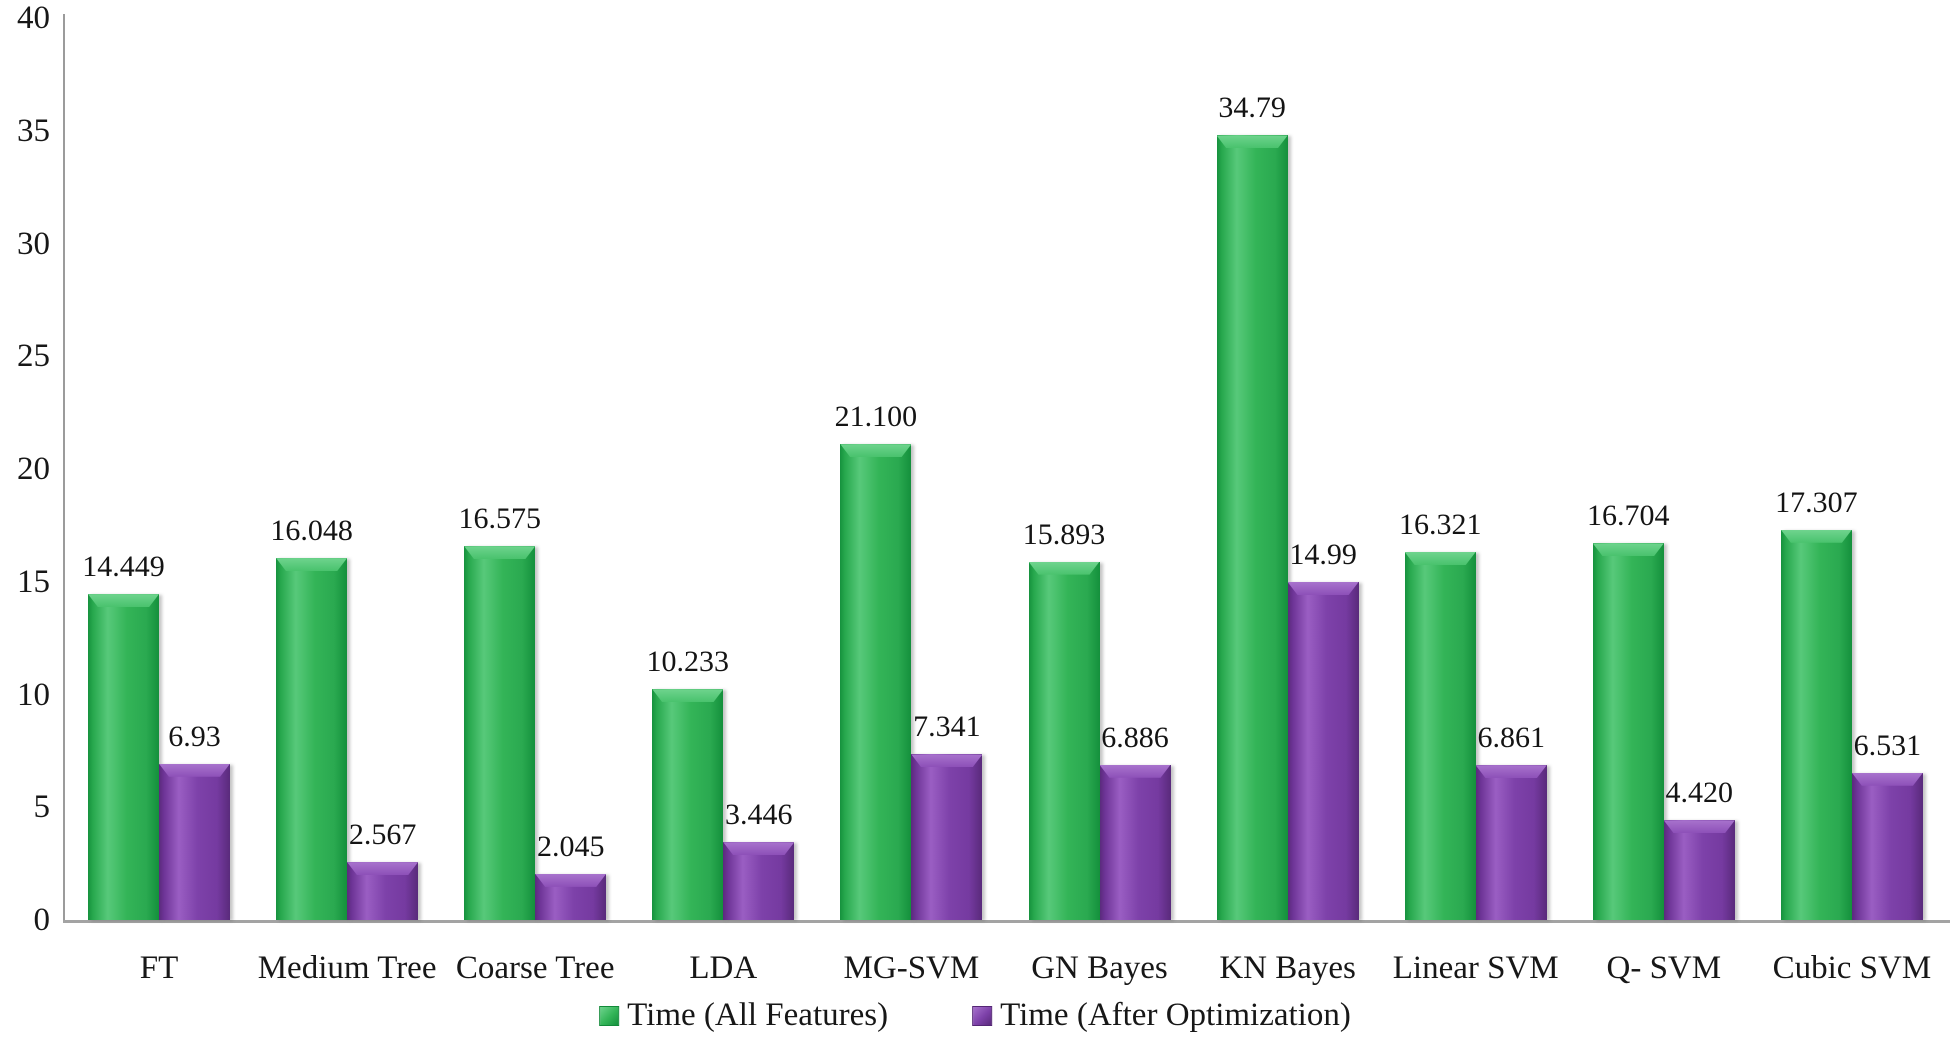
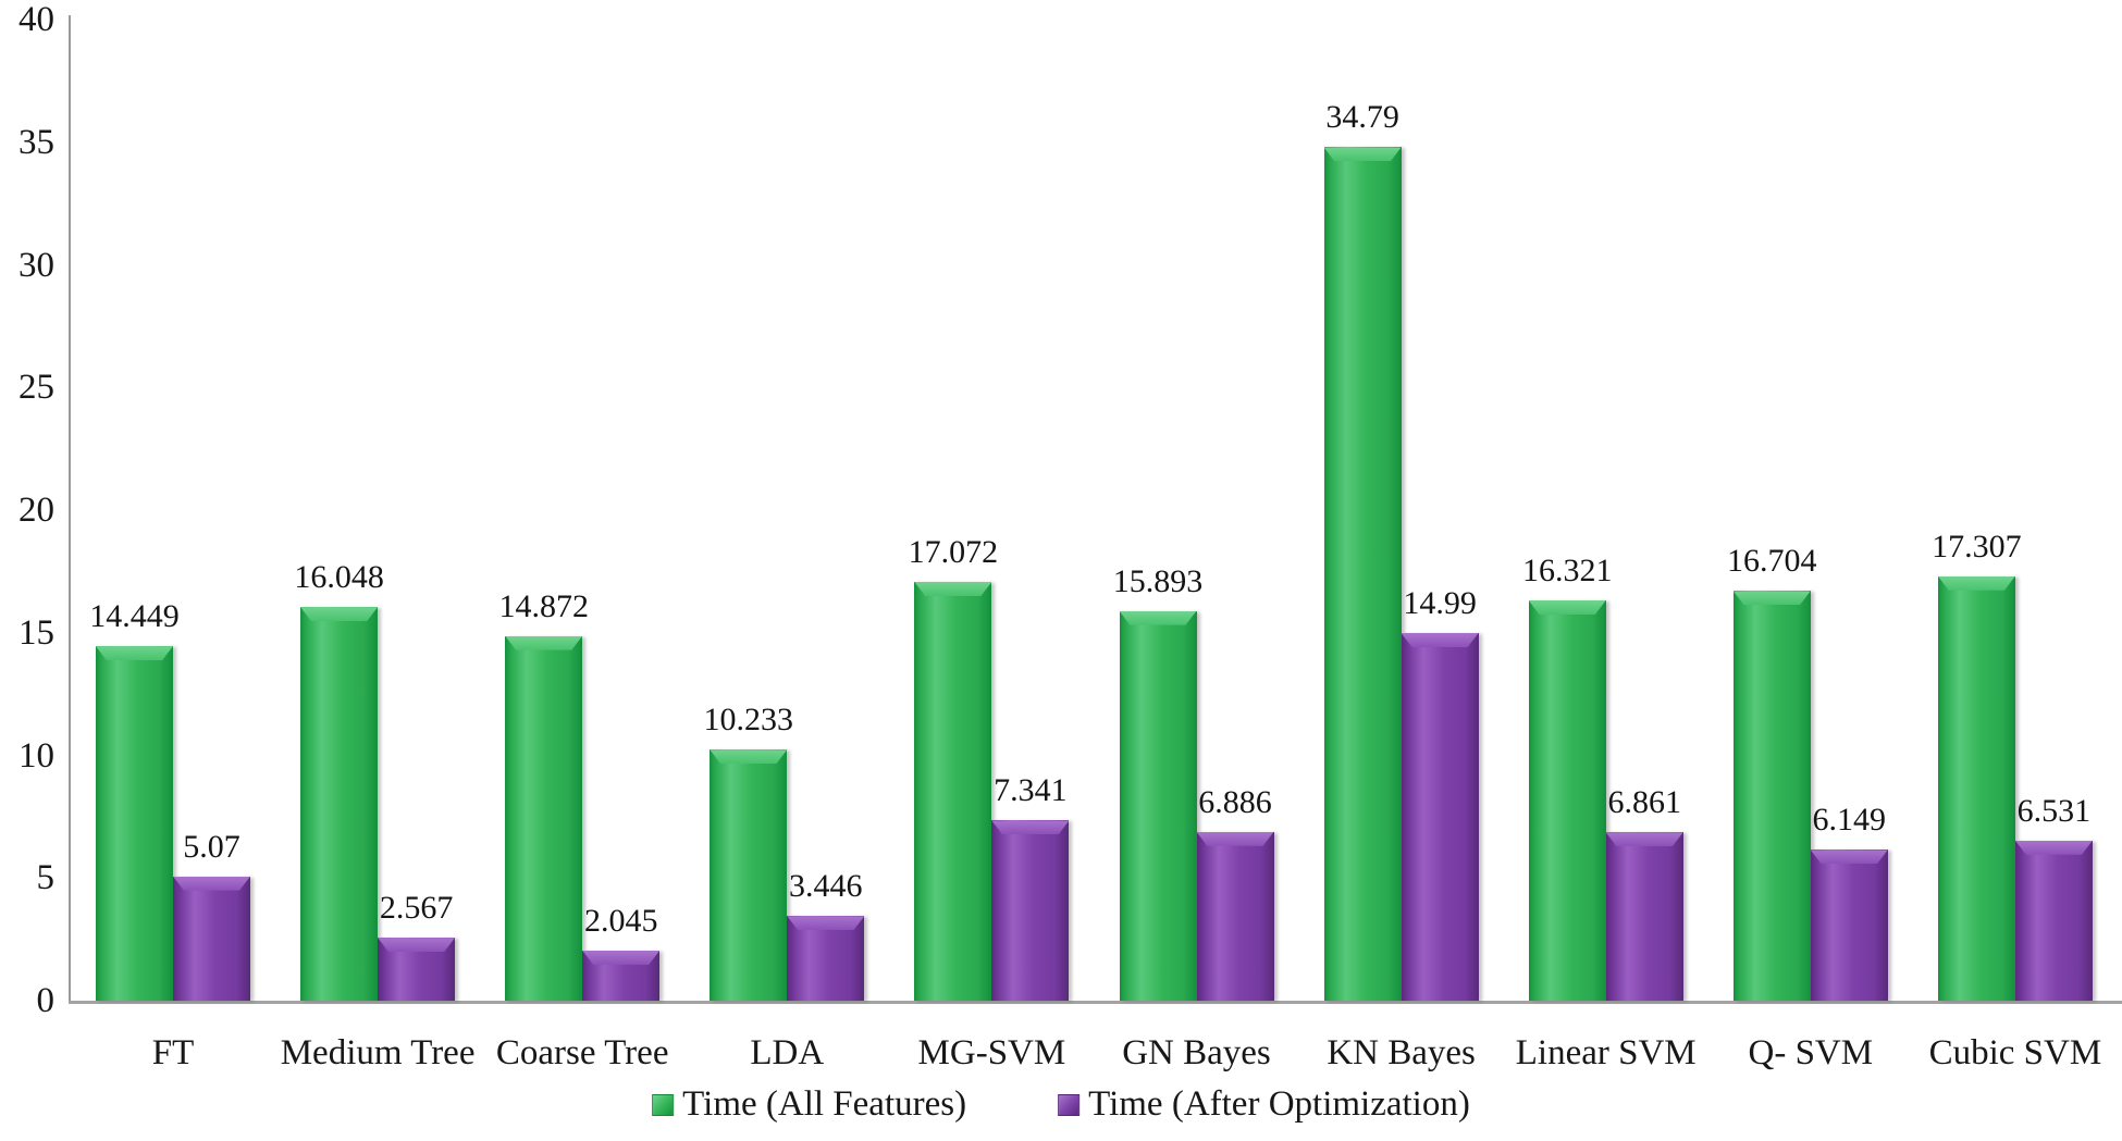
Time (After Optimization)/FT: 6.93 -> 5.07
Time (All Features)/Coarse Tree: 16.575 -> 14.872
Time (All Features)/MG-SVM: 21.100 -> 17.072
Time (After Optimization)/Q- SVM: 4.420 -> 6.149
